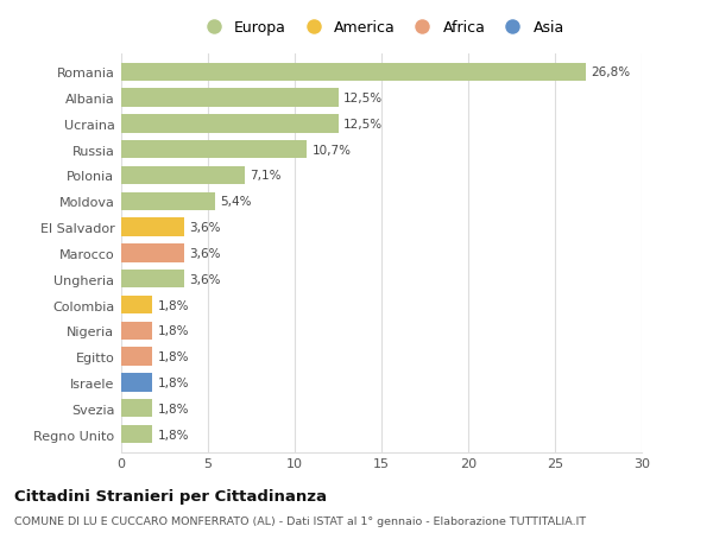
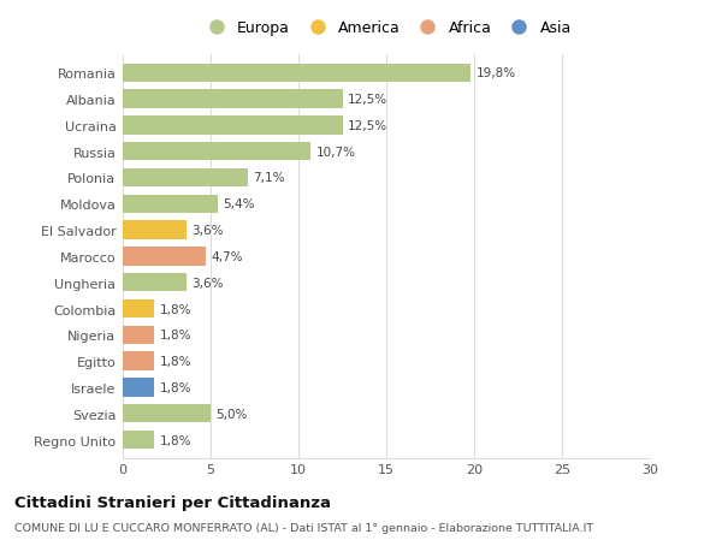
Romania: 26,8% -> 19,8%
Marocco: 3,6% -> 4,7%
Svezia: 1,8% -> 5,0%
